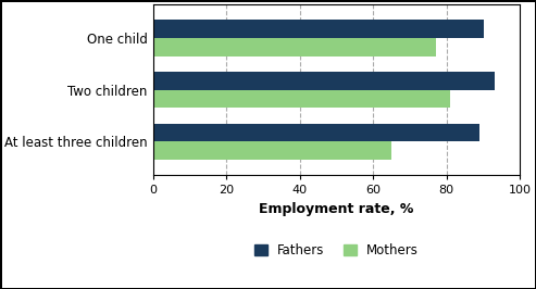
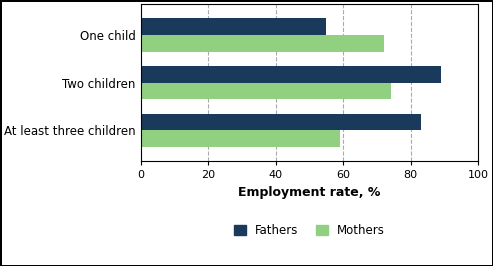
Fathers/One child: 90 -> 55
Mothers/One child: 77 -> 72
Fathers/Two children: 93 -> 89
Mothers/Two children: 81 -> 74
Fathers/At least three children: 89 -> 83
Mothers/At least three children: 65 -> 59
